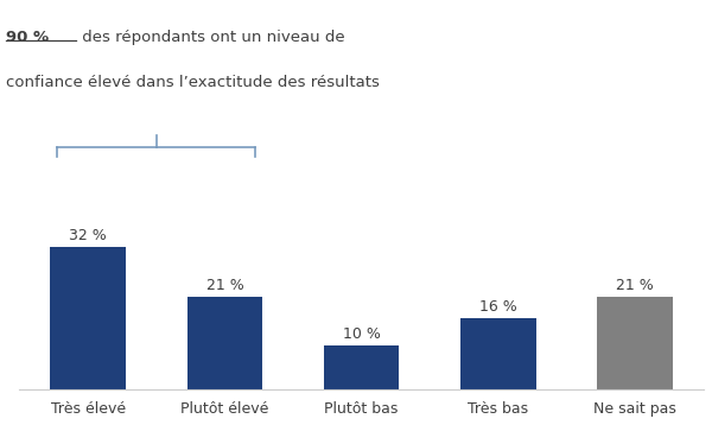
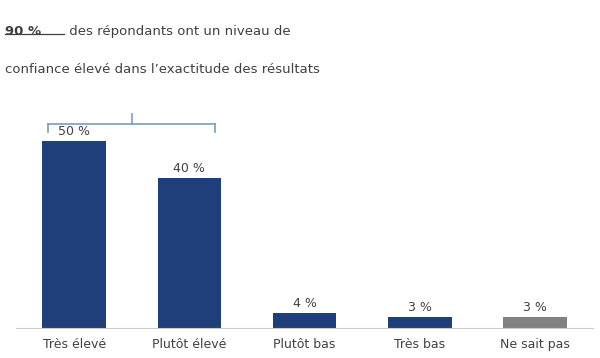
Très élevé: 32 -> 50
Plutôt élevé: 21 -> 40
Plutôt bas: 10 -> 4
Très bas: 16 -> 3
Ne sait pas: 21 -> 3
